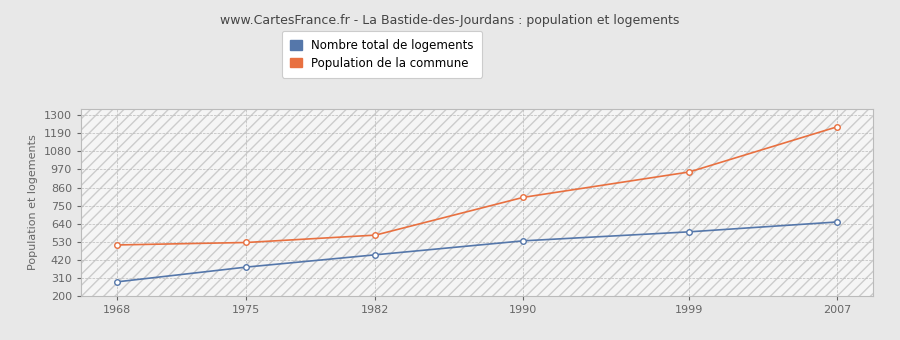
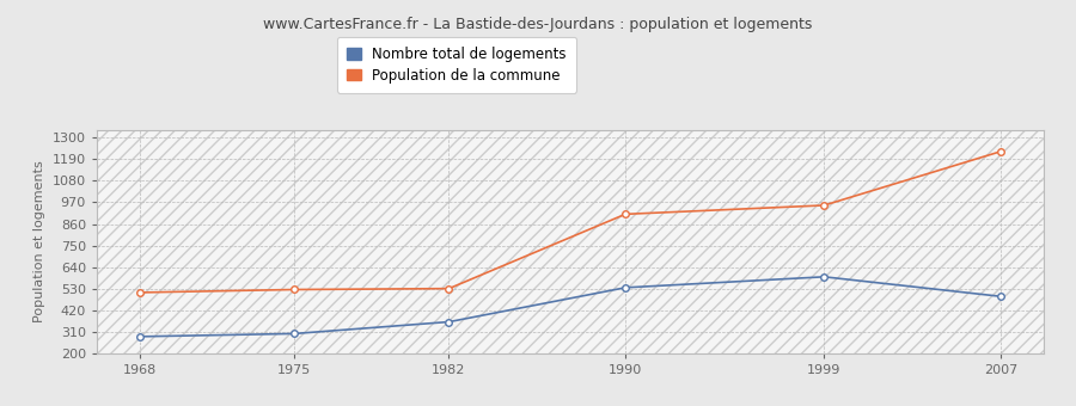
Nombre total de logements/1975: 380 -> 300
Nombre total de logements/1982: 450 -> 360
Population de la commune/1982: 570 -> 530
Population de la commune/1990: 800 -> 910
Nombre total de logements/2007: 650 -> 490
